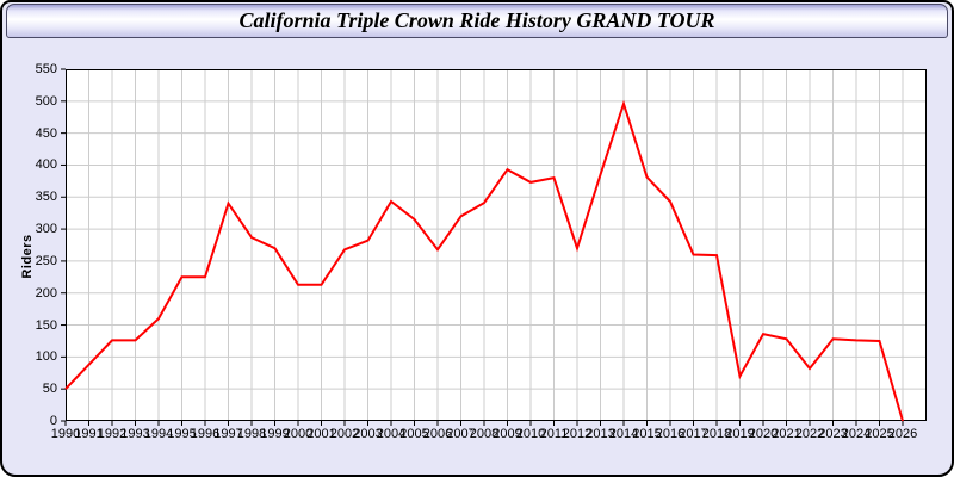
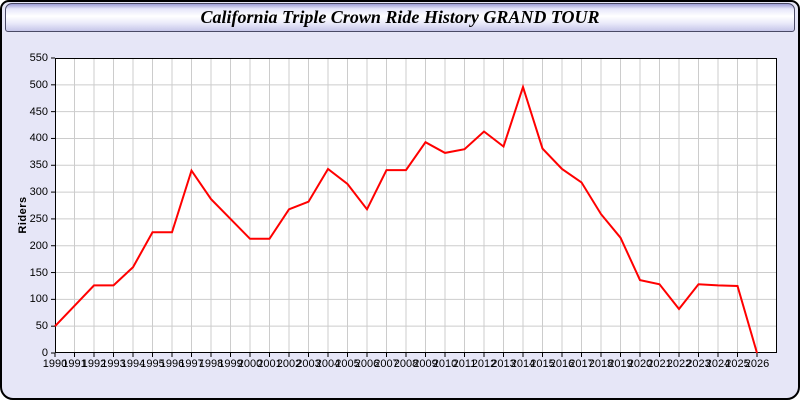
1999: 270 -> 250
2007: 320 -> 340
2012: 270 -> 410
2017: 260 -> 320
2019: 70 -> 220
